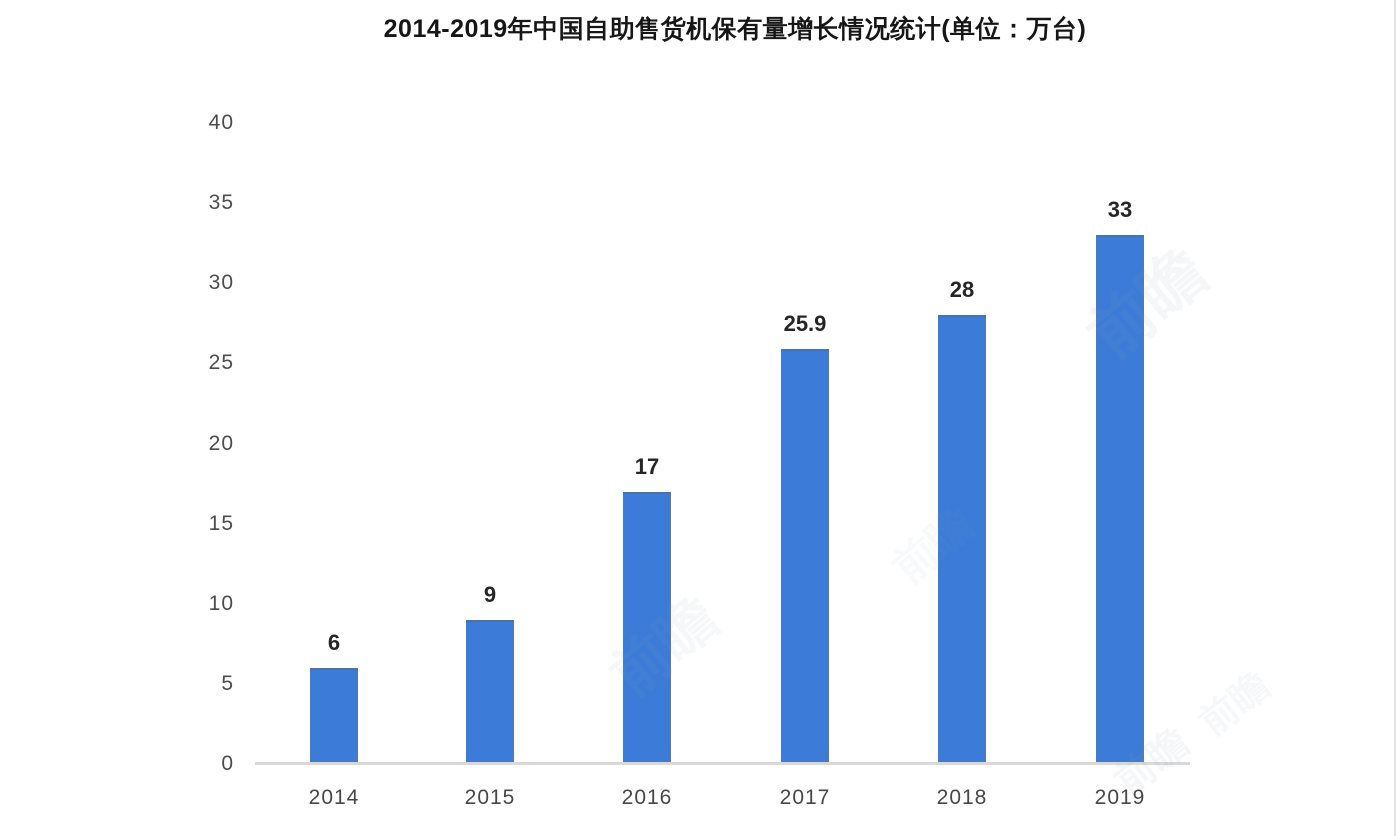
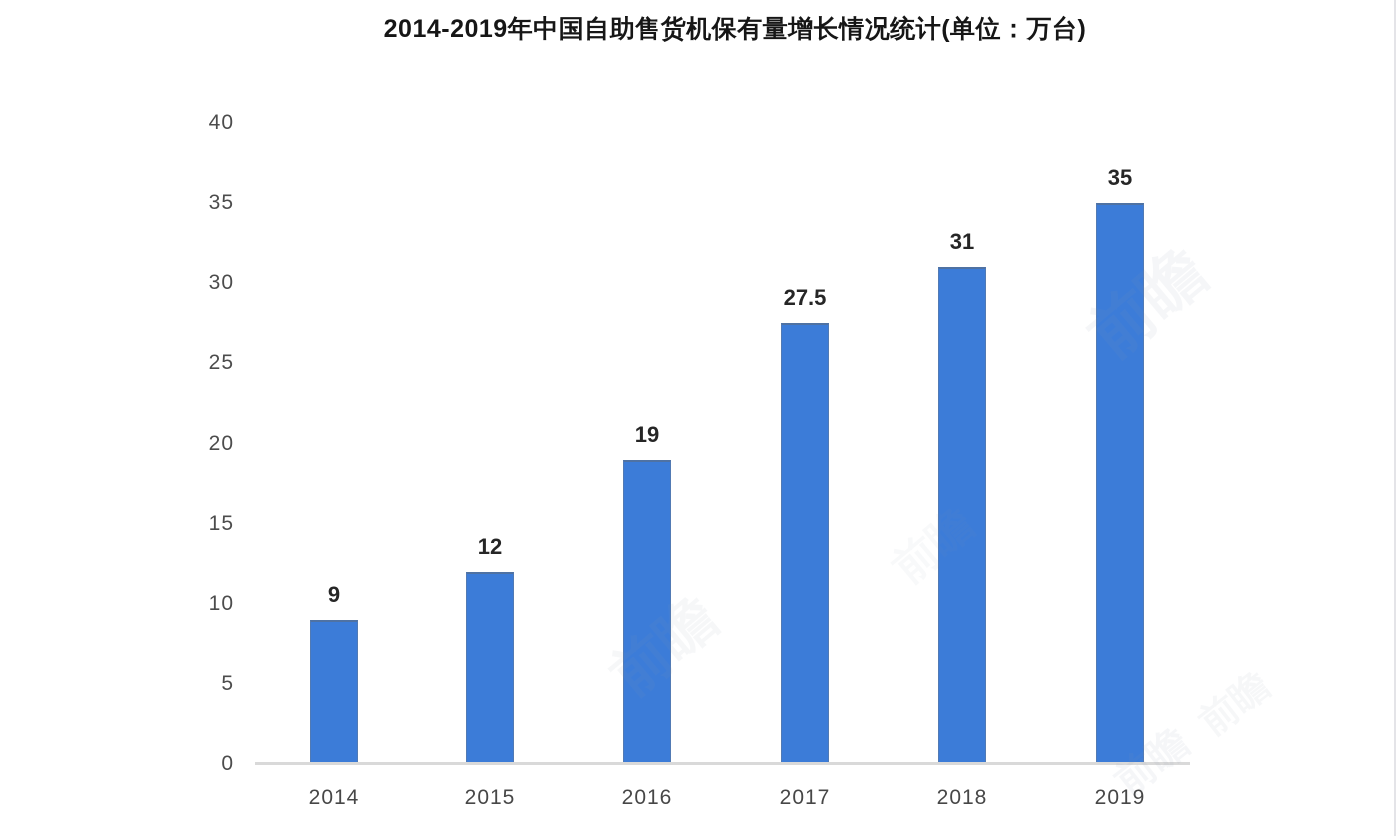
2014: 6 -> 9
2015: 9 -> 12
2016: 17 -> 19
2017: 25.9 -> 27.5
2018: 28 -> 31
2019: 33 -> 35
